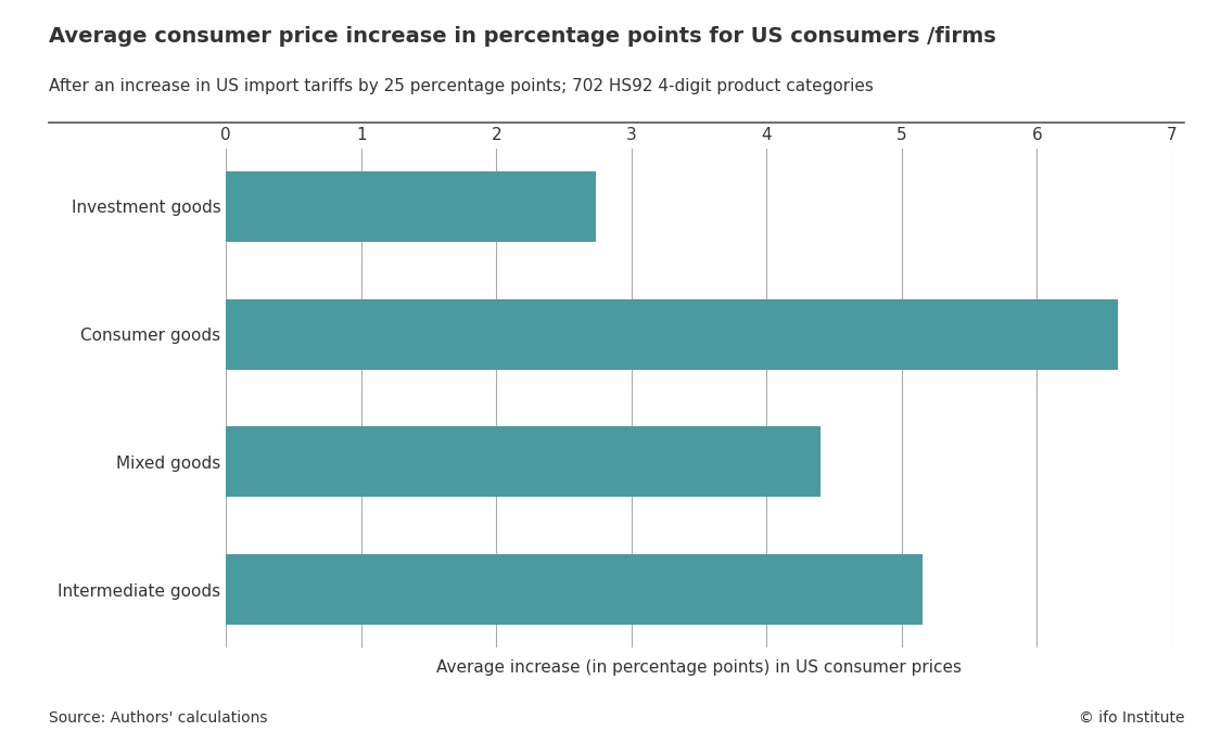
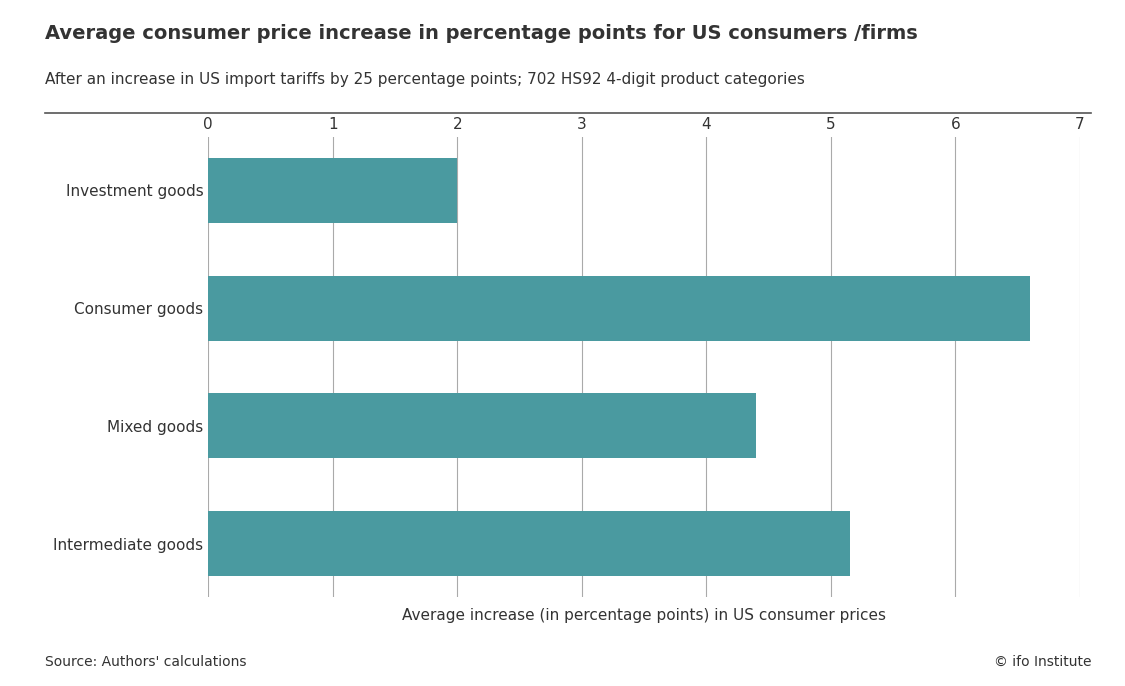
Investment goods: 2.74 -> 2.00
